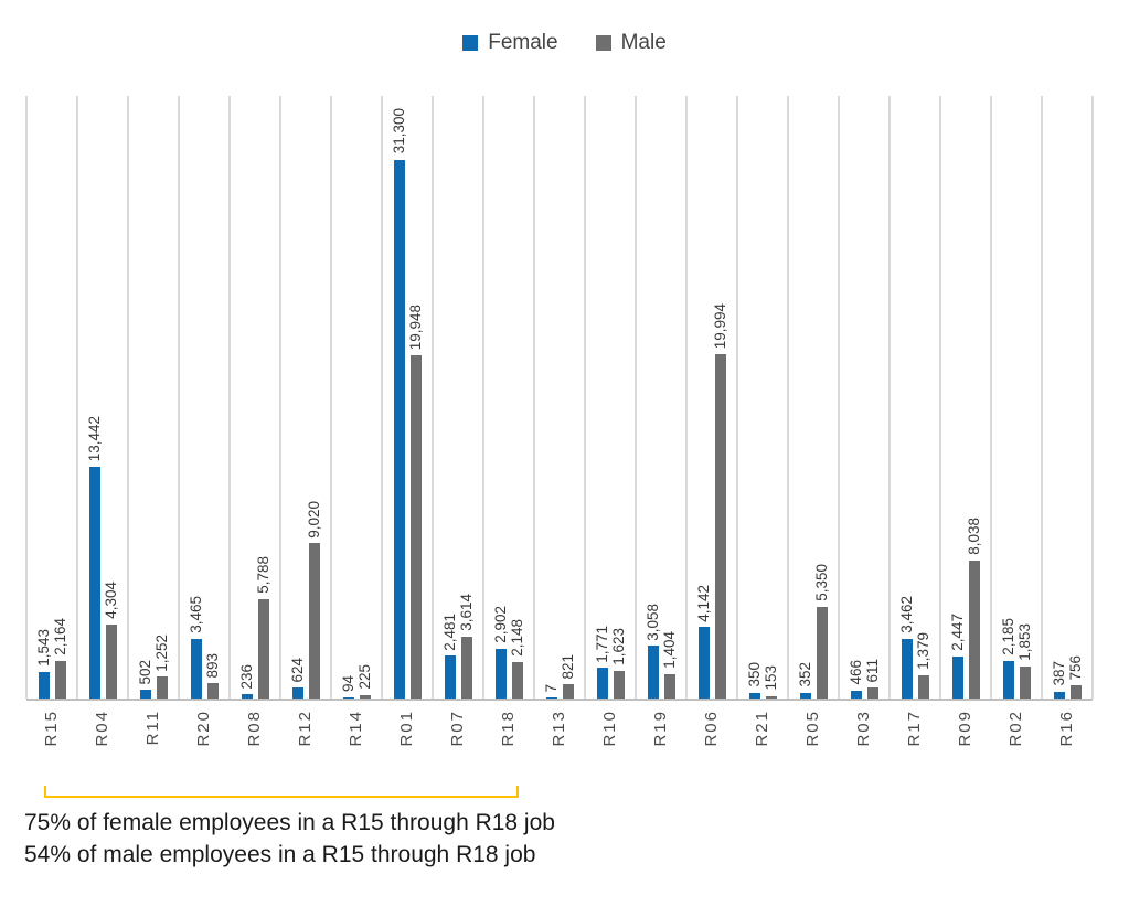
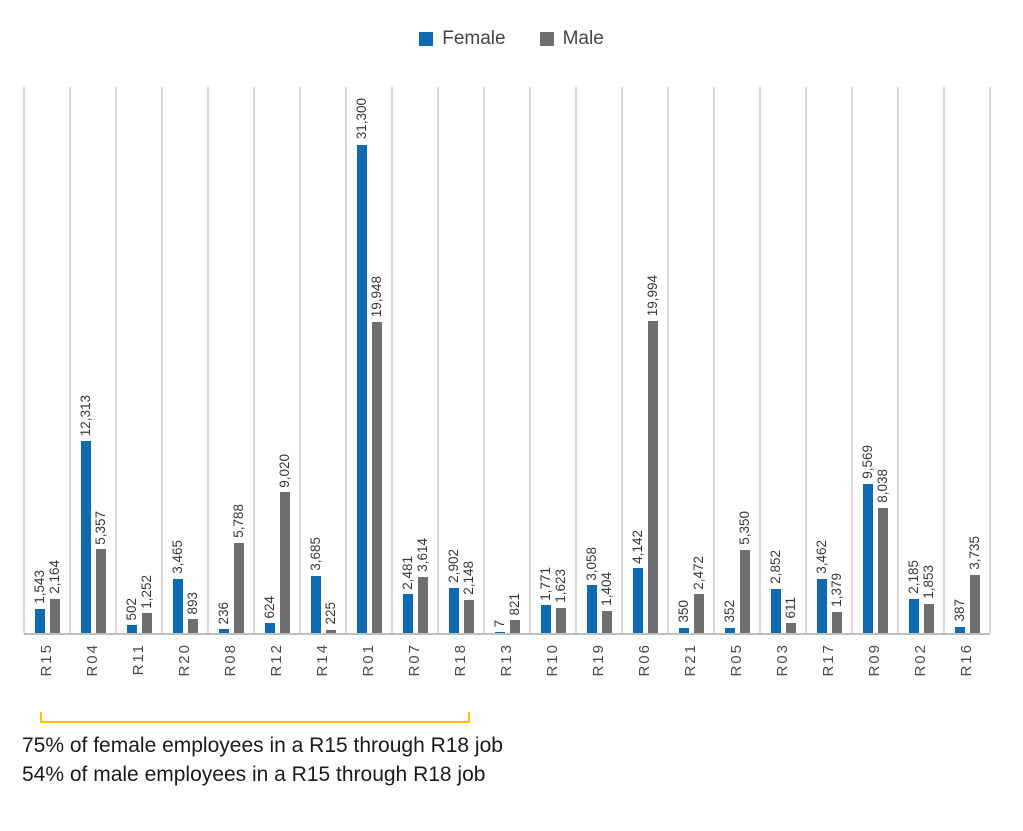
Female/R04: 13,442 -> 12,313
Male/R04: 4,304 -> 5,357
Female/R14: 94 -> 3,685
Male/R21: 153 -> 2,472
Female/R03: 466 -> 2,852
Female/R09: 2,447 -> 9,569
Male/R16: 756 -> 3,735
